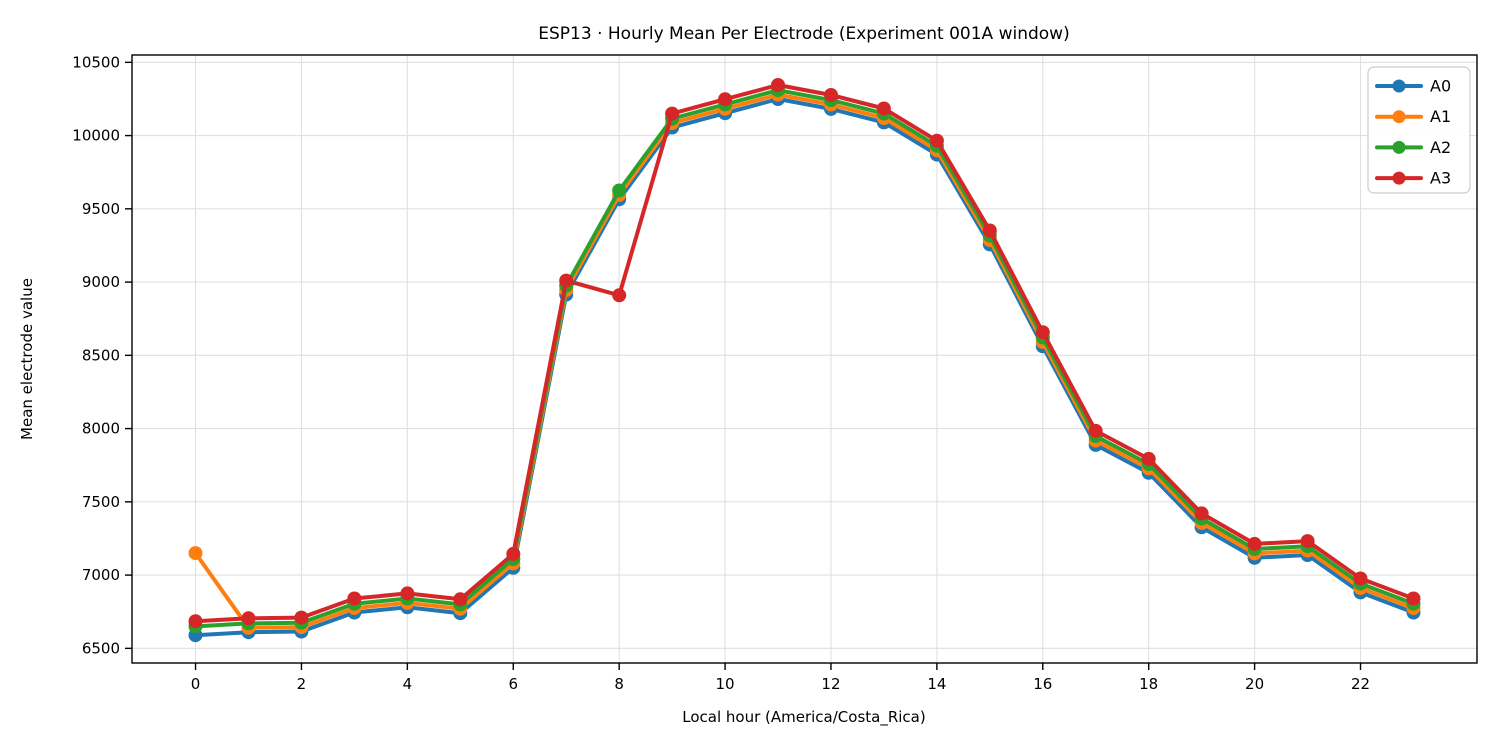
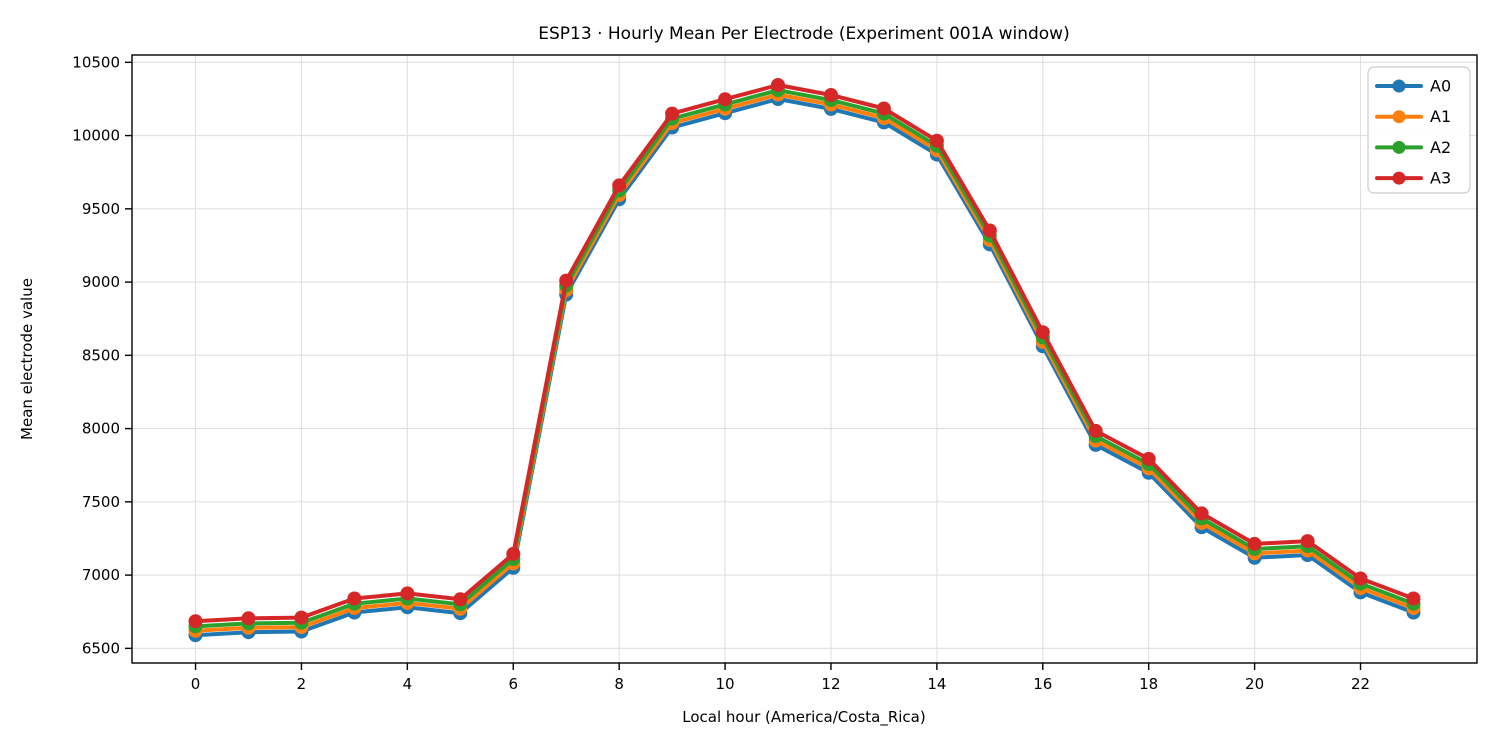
A1/0: 7150 -> 6620
A3/8: 8910 -> 9660
